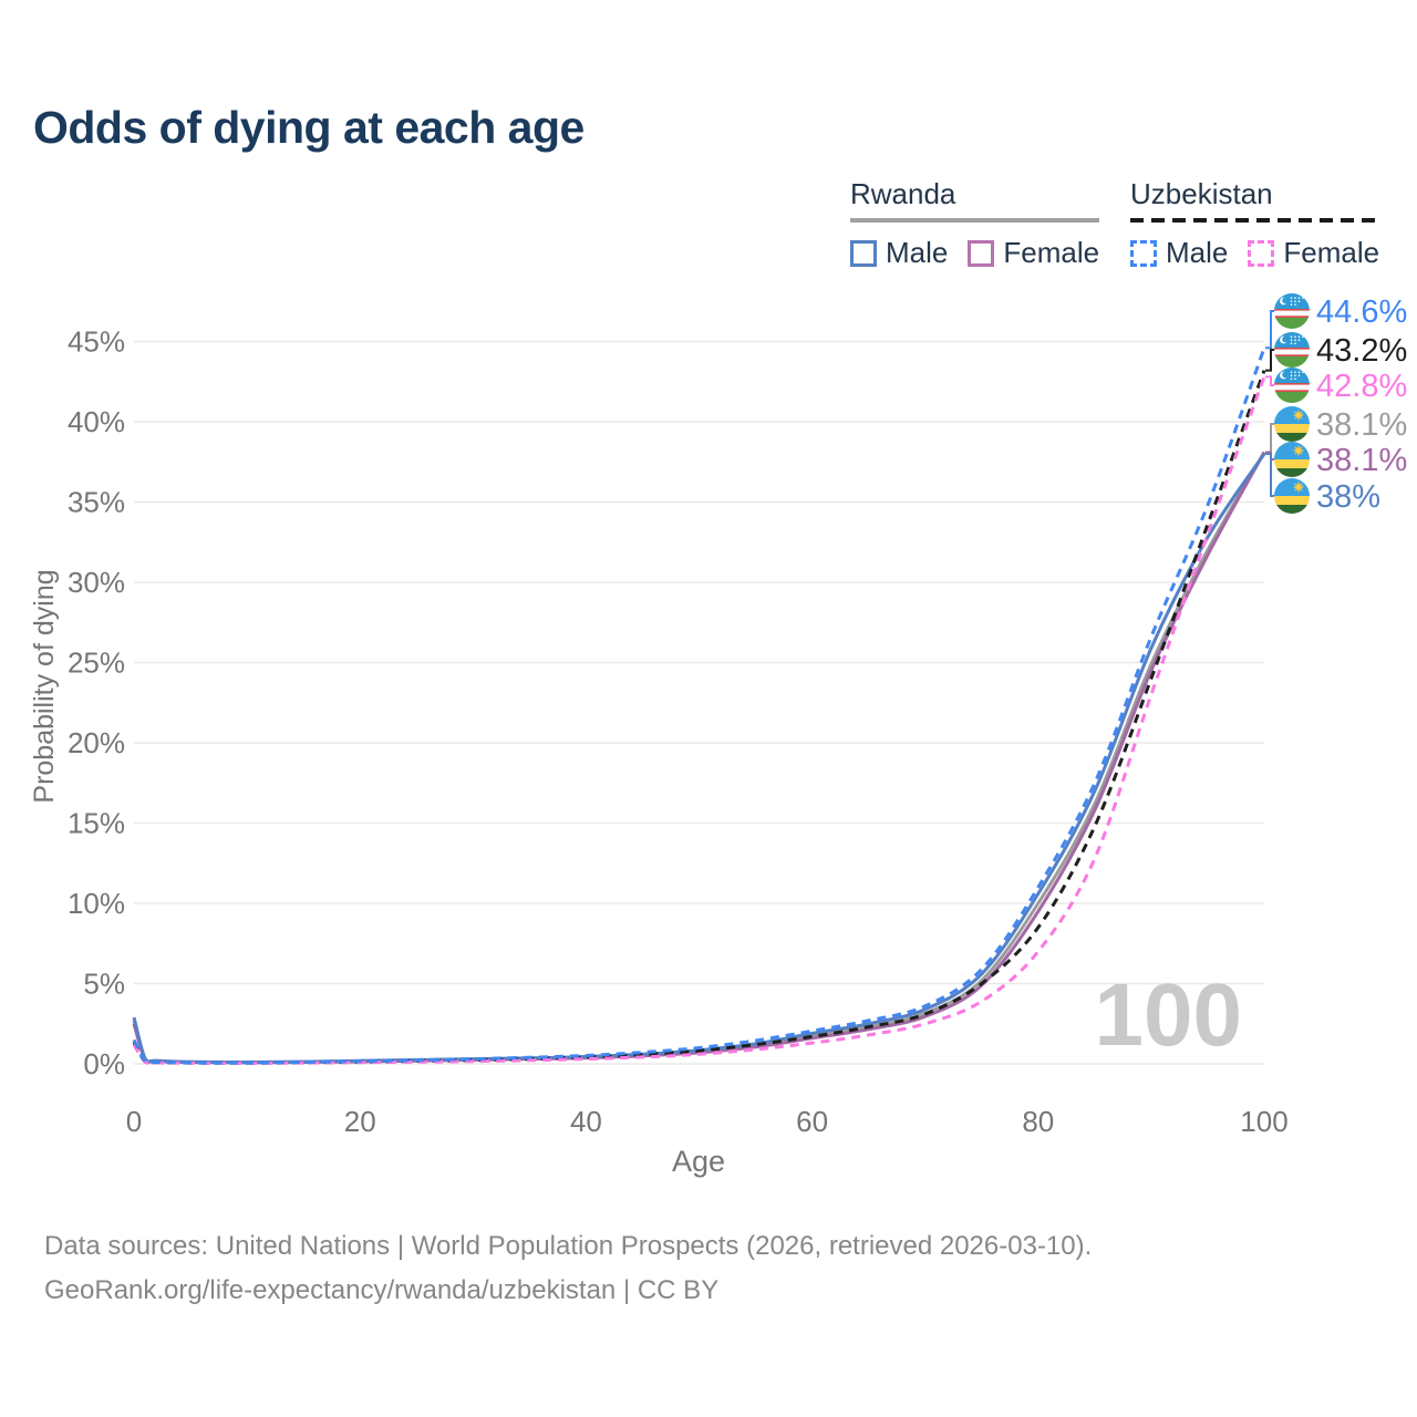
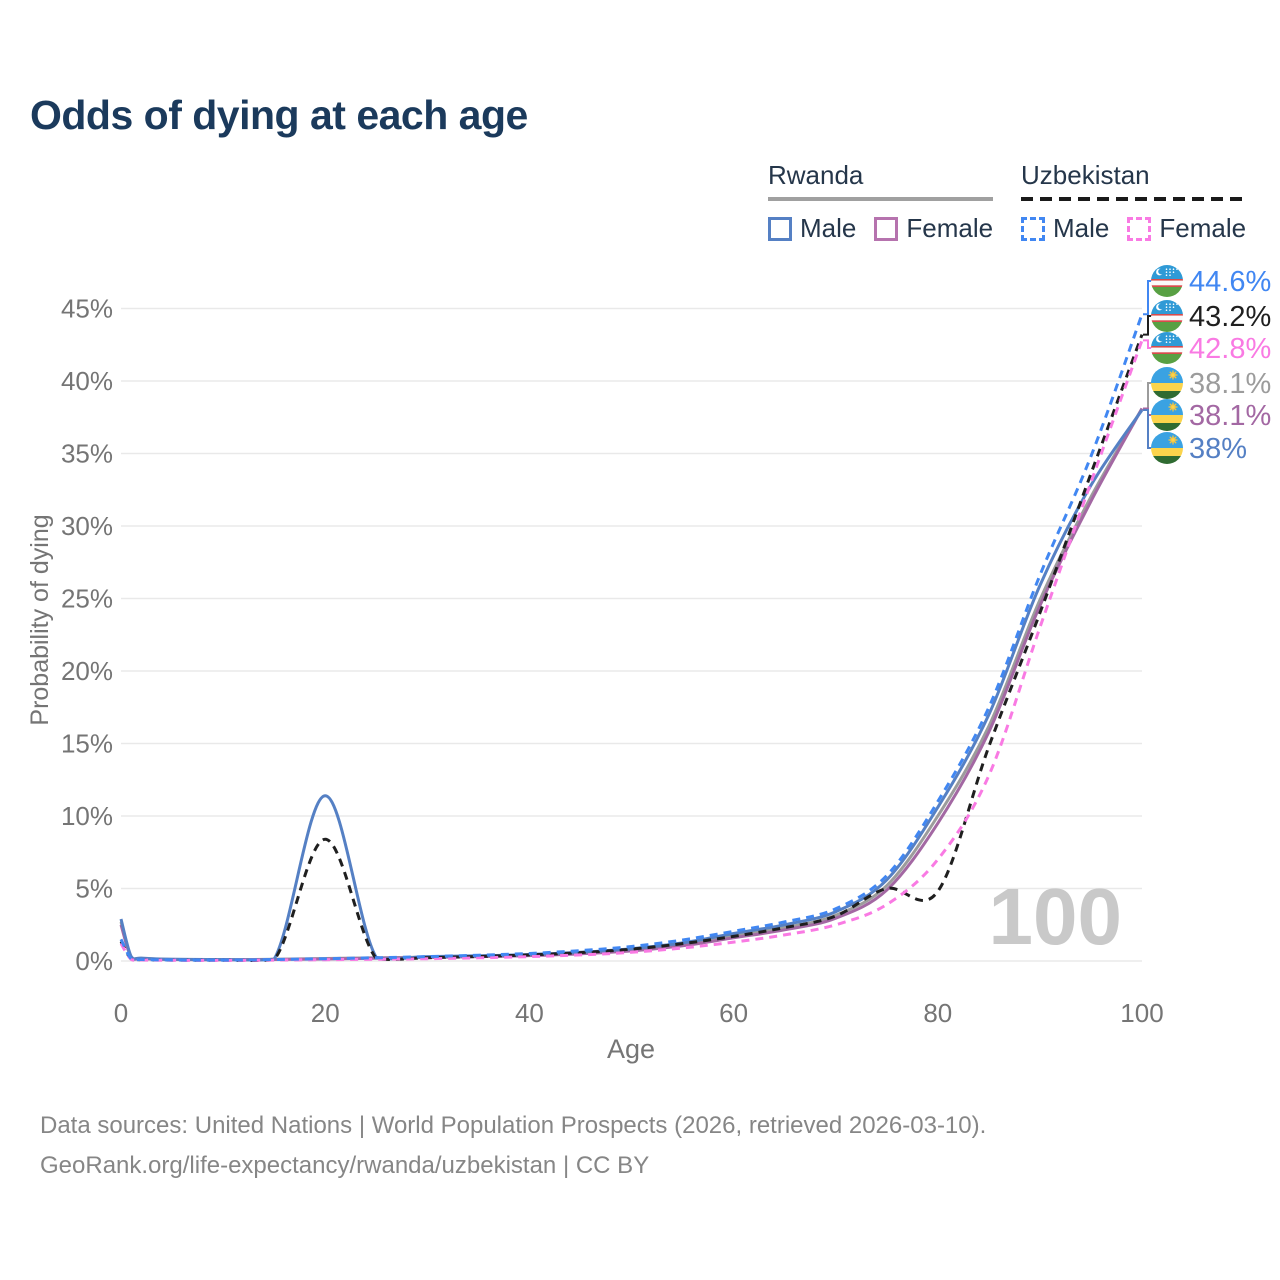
Uzbekistan/20: 0.1% -> 8.4%
Rwanda Male/20: 0.2% -> 11.4%
Uzbekistan/80: 8.5% -> 4.8%
